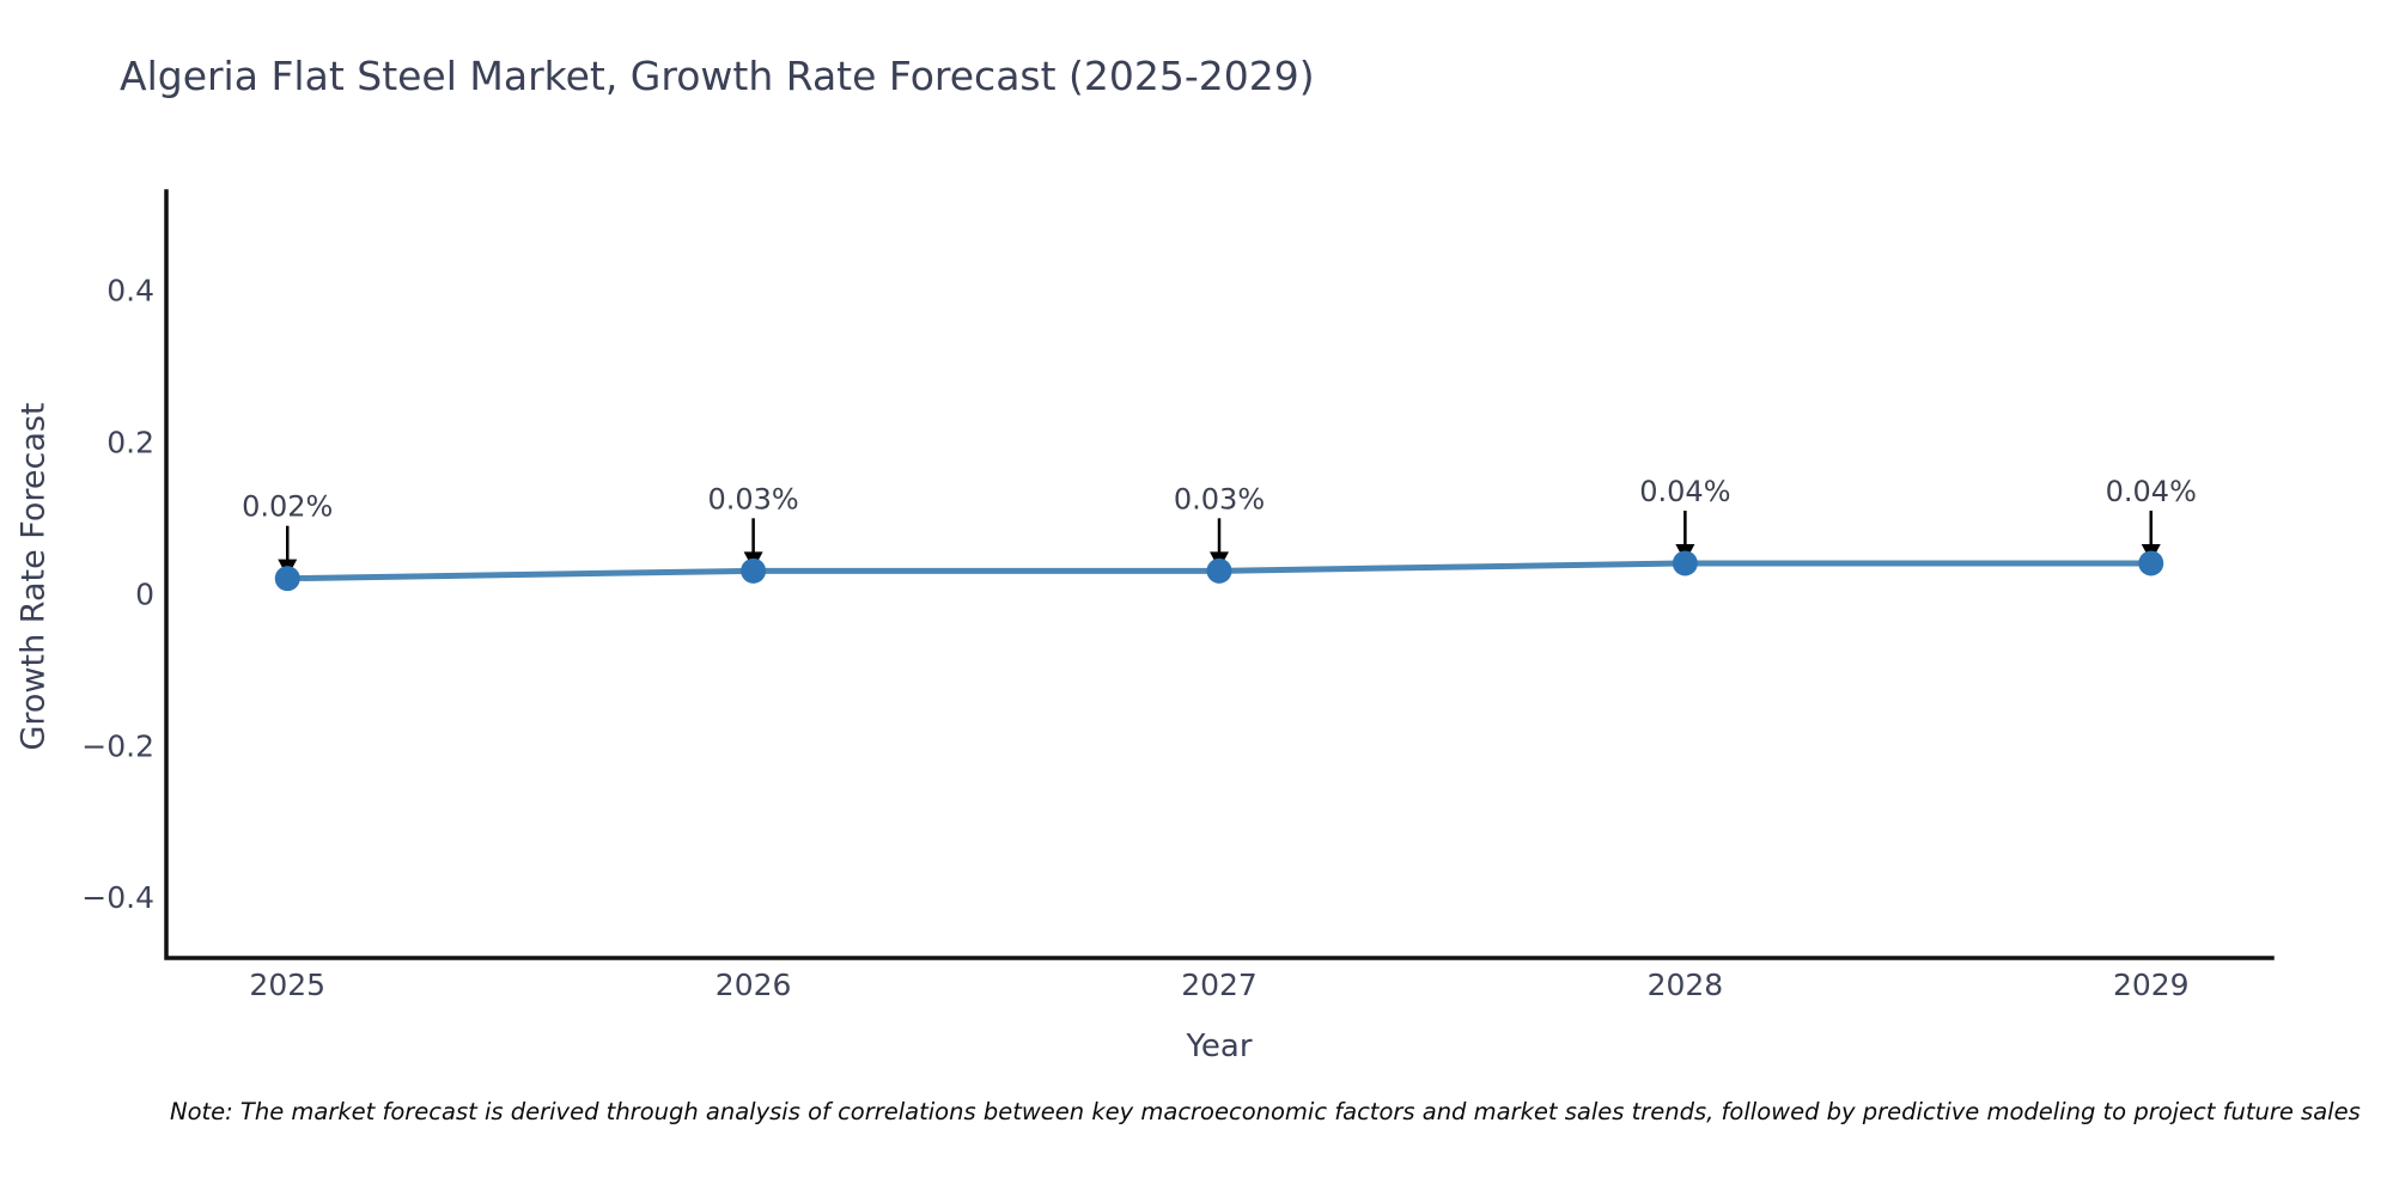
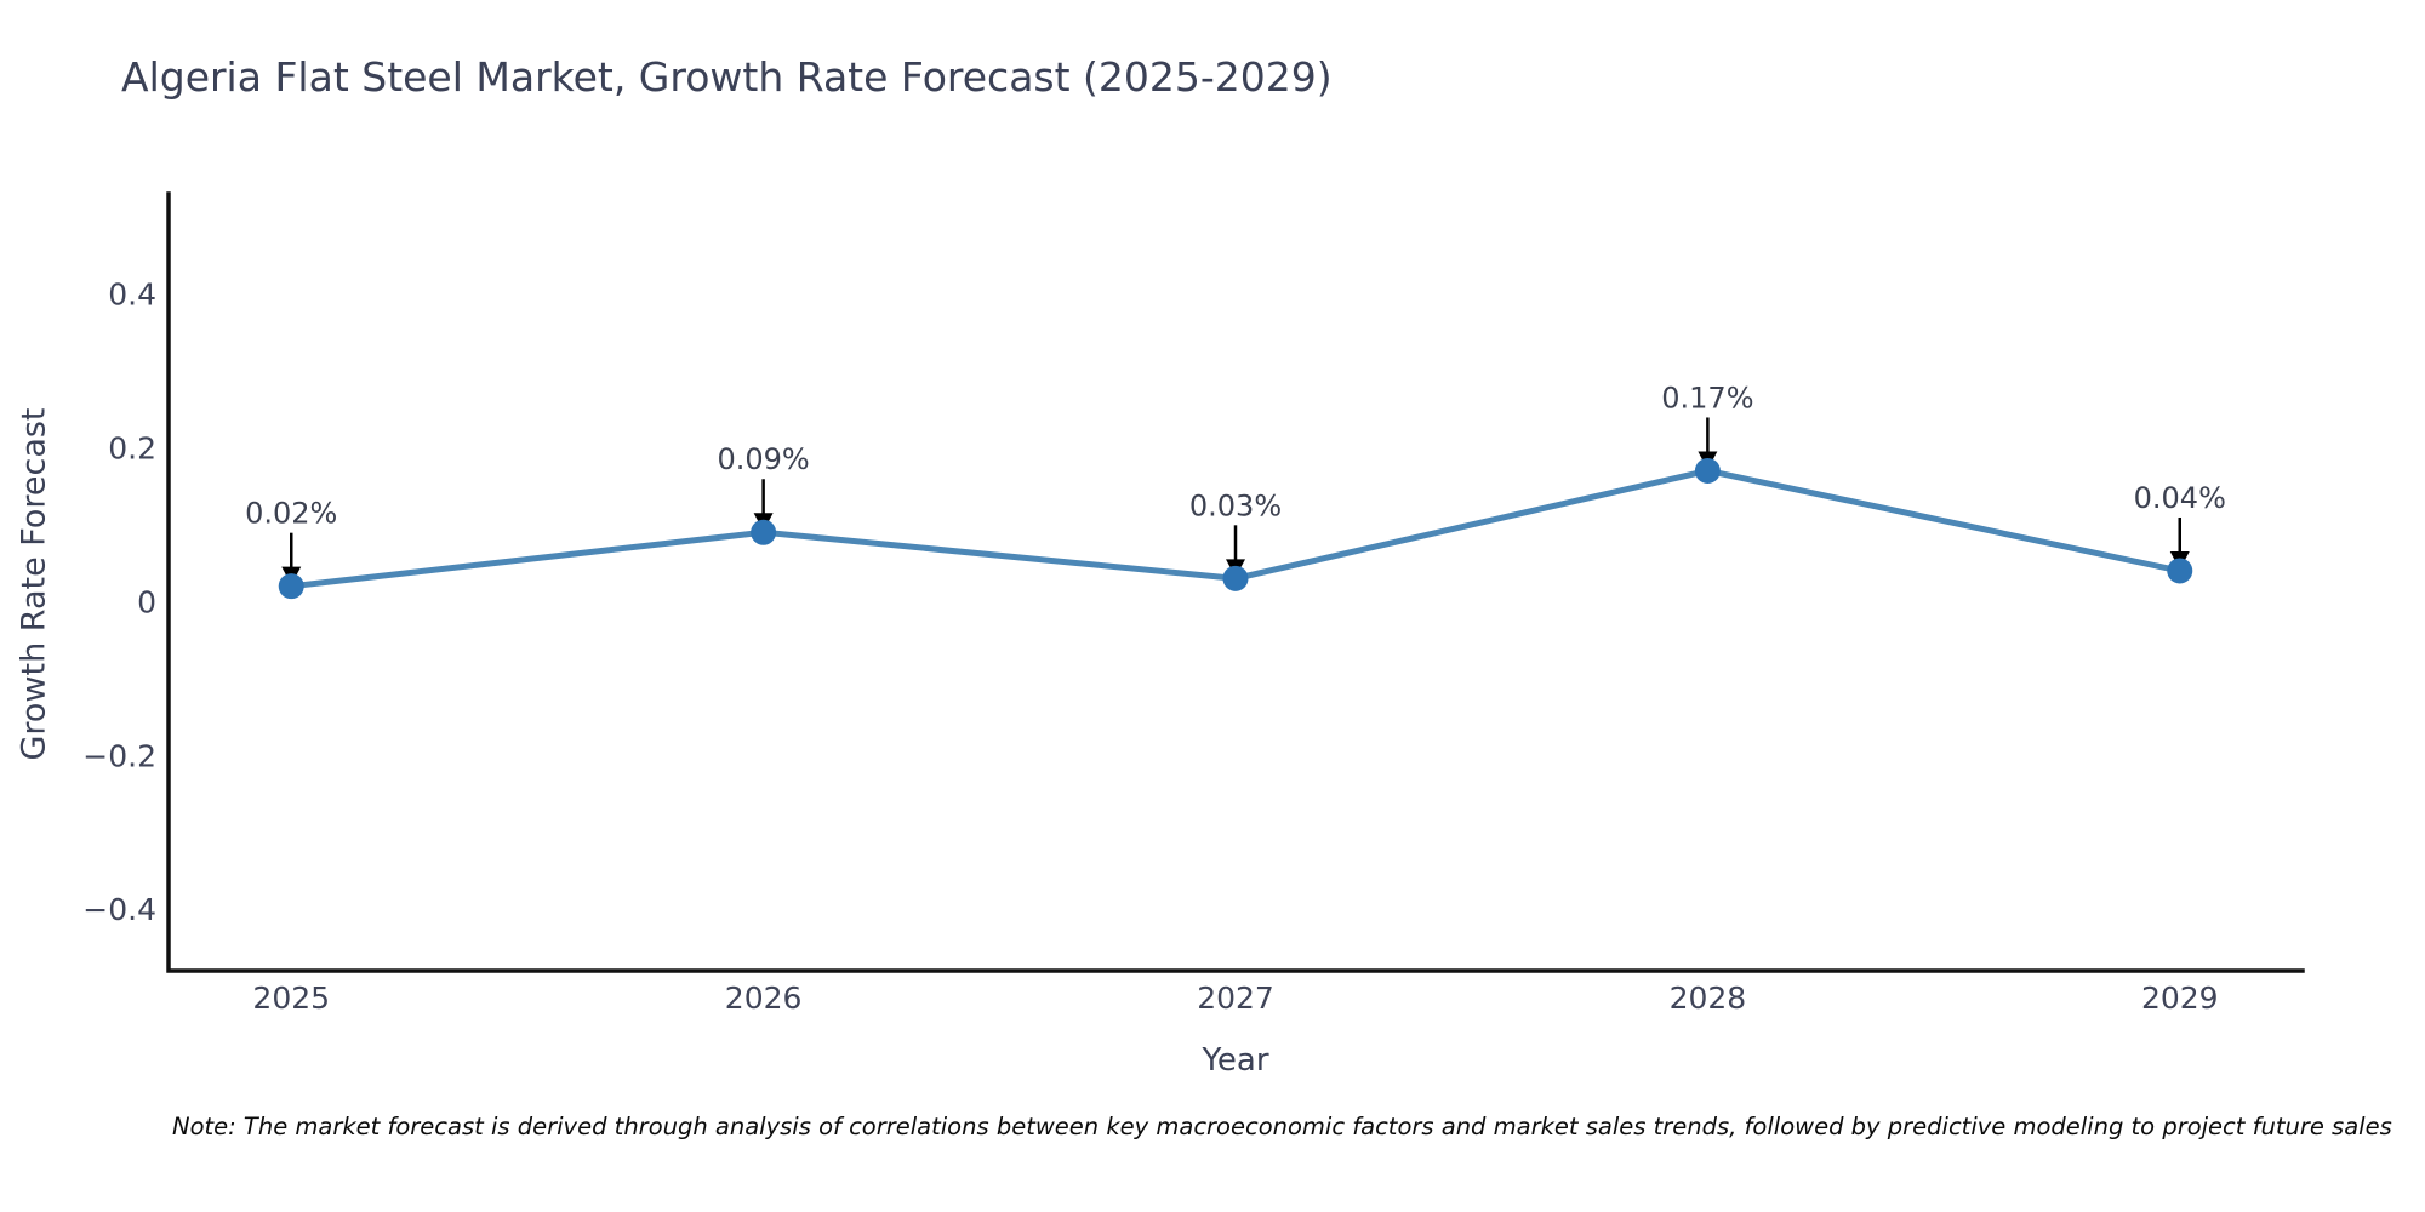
2026: 0.03% -> 0.09%
2028: 0.04% -> 0.17%
